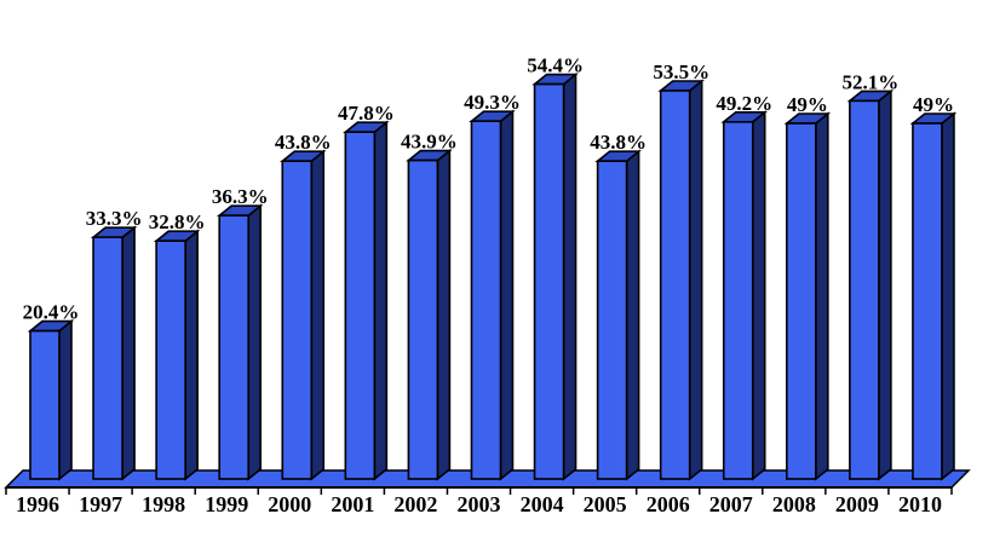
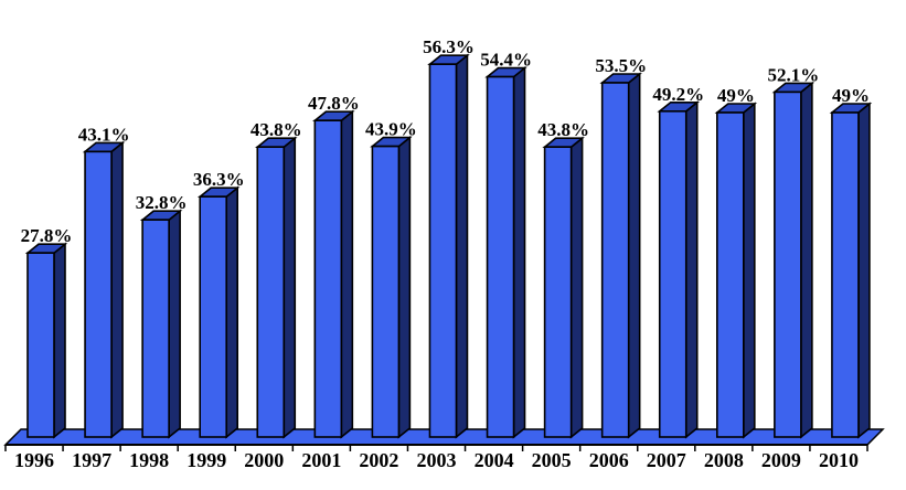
1996: 20.4% -> 27.8%
1997: 33.3% -> 43.1%
2003: 49.3% -> 56.3%
